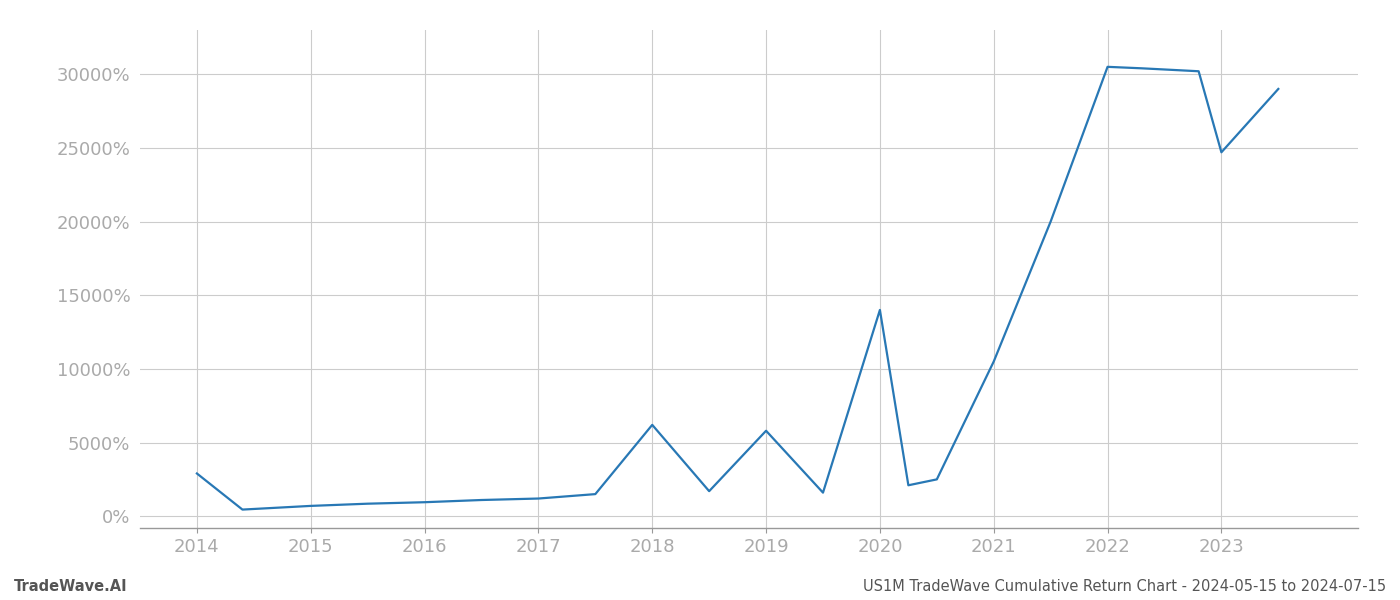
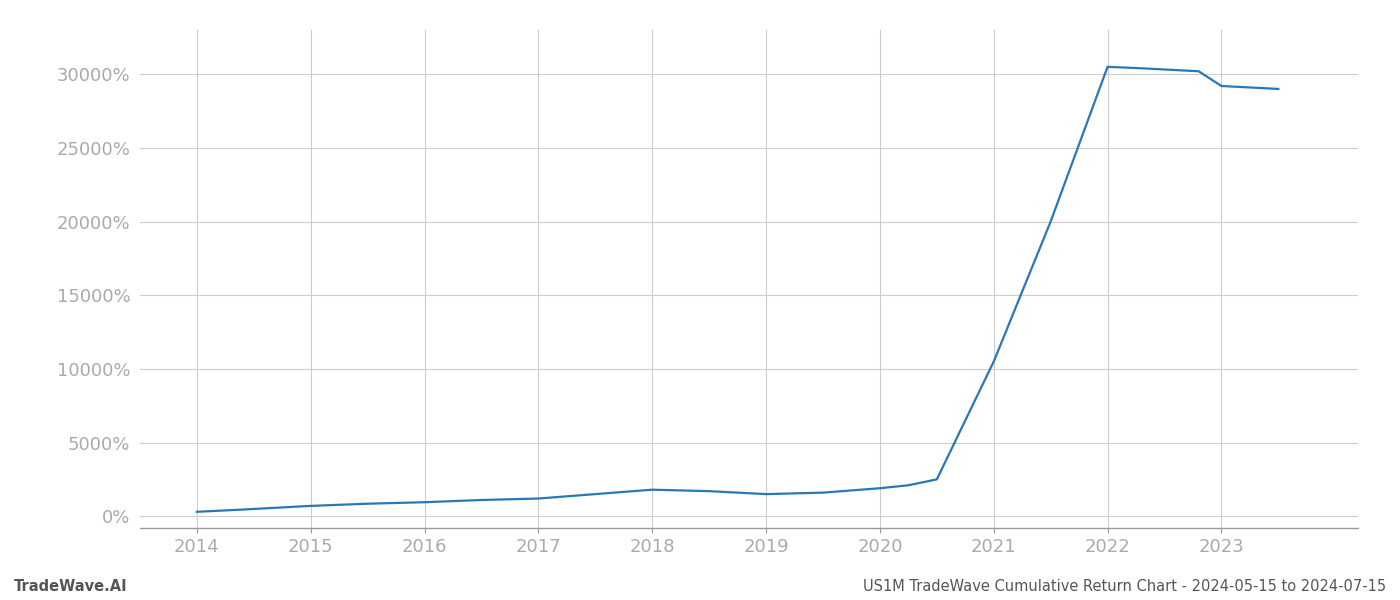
2014: 2900% -> 300%
2018: 6200% -> 1800%
2019: 5800% -> 1500%
2020: 14000% -> 1900%
2023: 24700% -> 29200%
